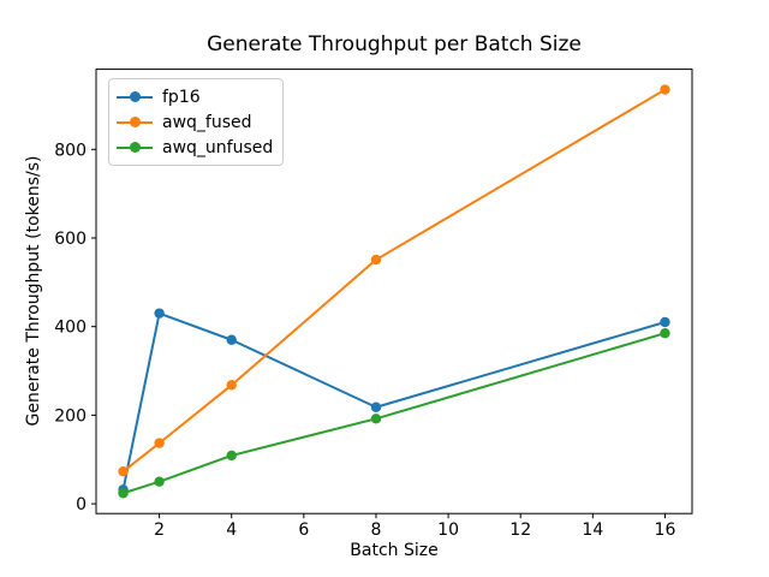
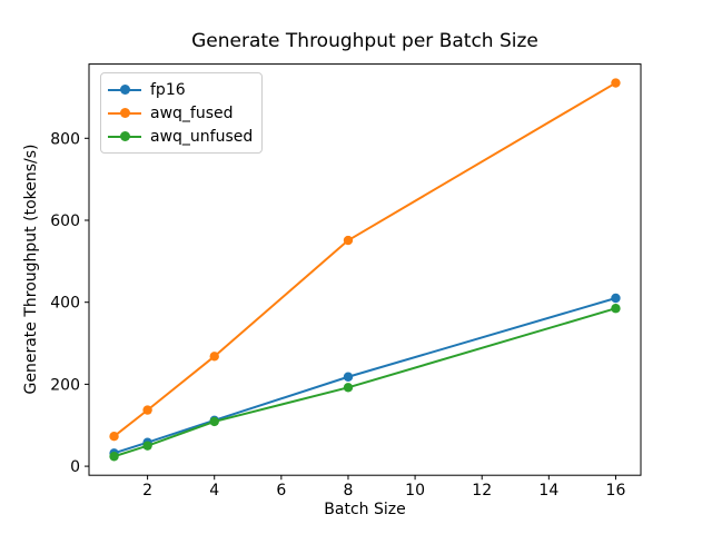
fp16/2: 430 -> 60
fp16/4: 370 -> 110
